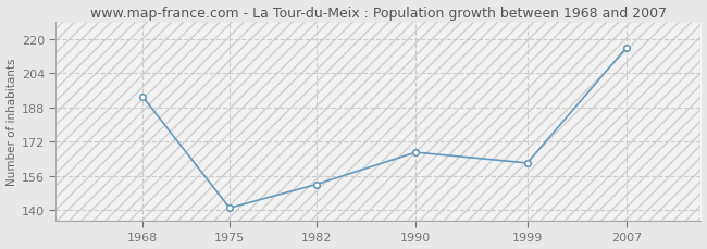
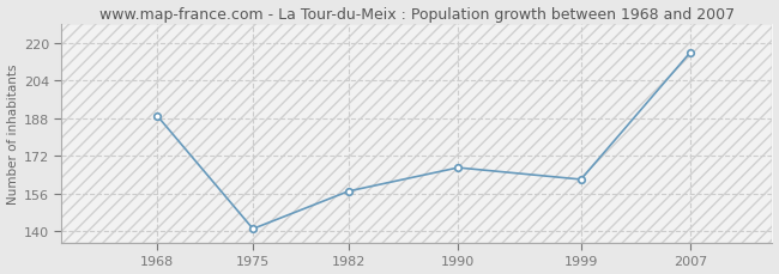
1968: 193 -> 189
1982: 152 -> 157
